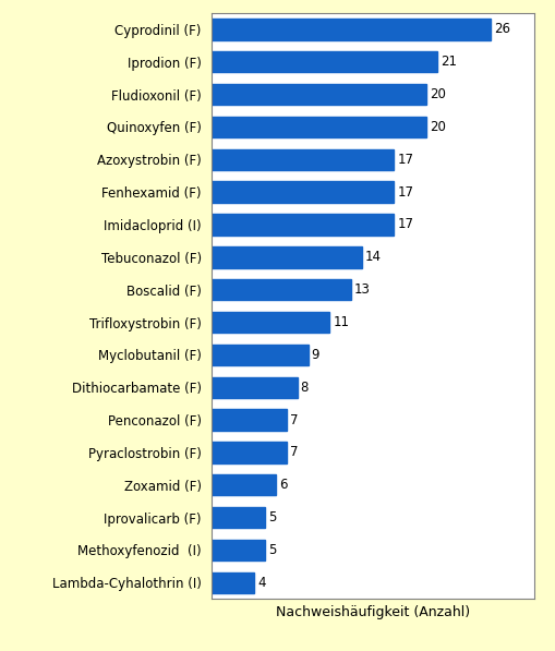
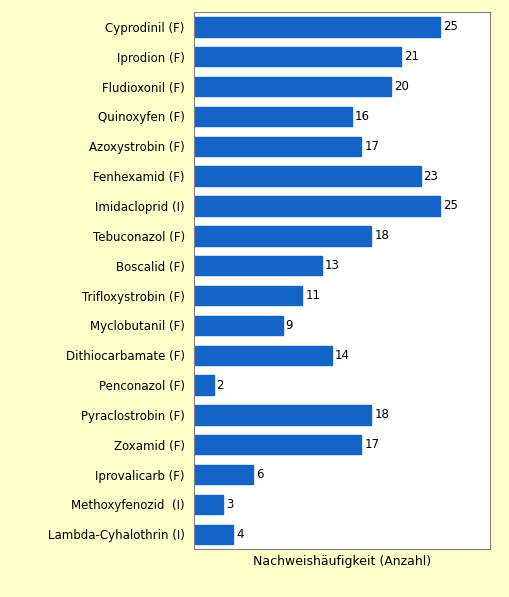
Cyprodinil (F): 26 -> 25
Quinoxyfen (F): 20 -> 16
Fenhexamid (F): 17 -> 23
Imidacloprid (I): 17 -> 25
Tebuconazol (F): 14 -> 18
Dithiocarbamate (F): 8 -> 14
Penconazol (F): 7 -> 2
Pyraclostrobin (F): 7 -> 18
Zoxamid (F): 6 -> 17
Iprovalicarb (F): 5 -> 6
Methoxyfenozid (I): 5 -> 3
